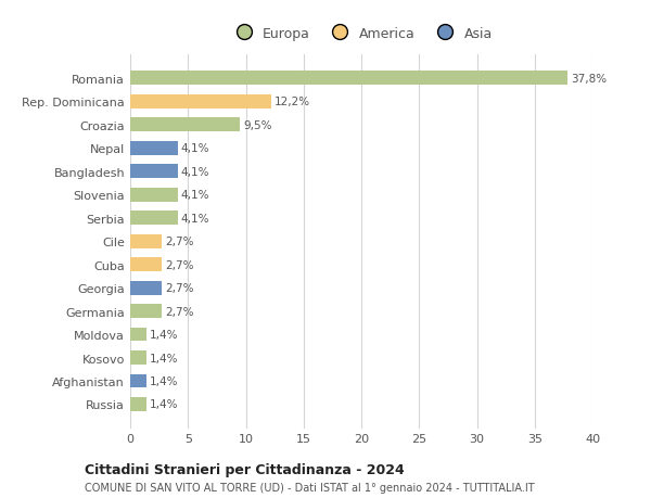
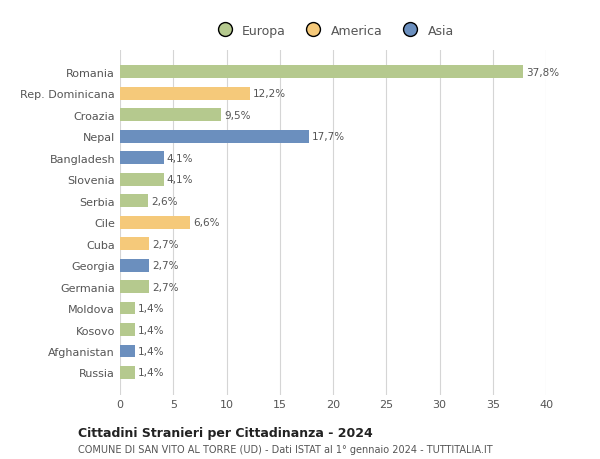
Nepal: 4,1% -> 17,7%
Serbia: 4,1% -> 2,6%
Cile: 2,7% -> 6,6%
